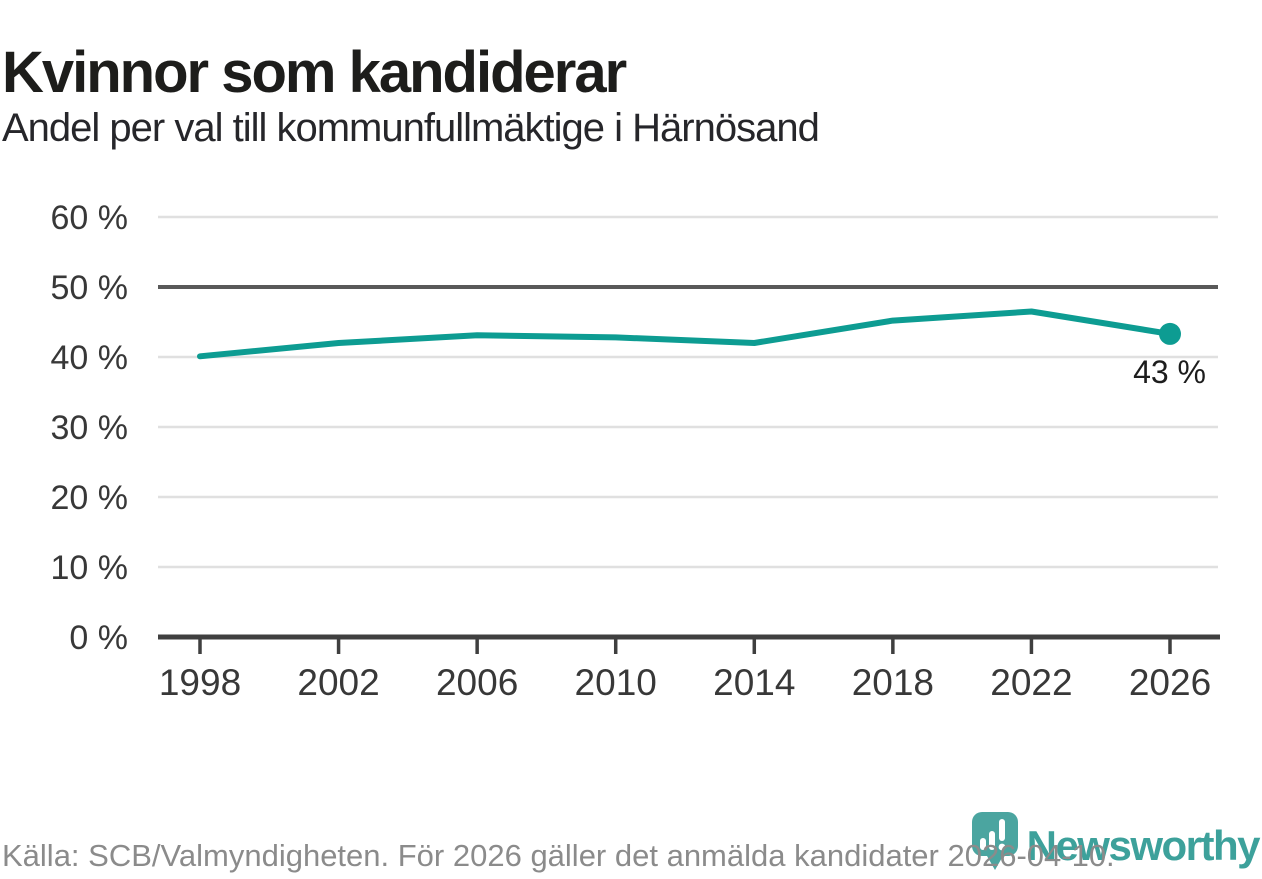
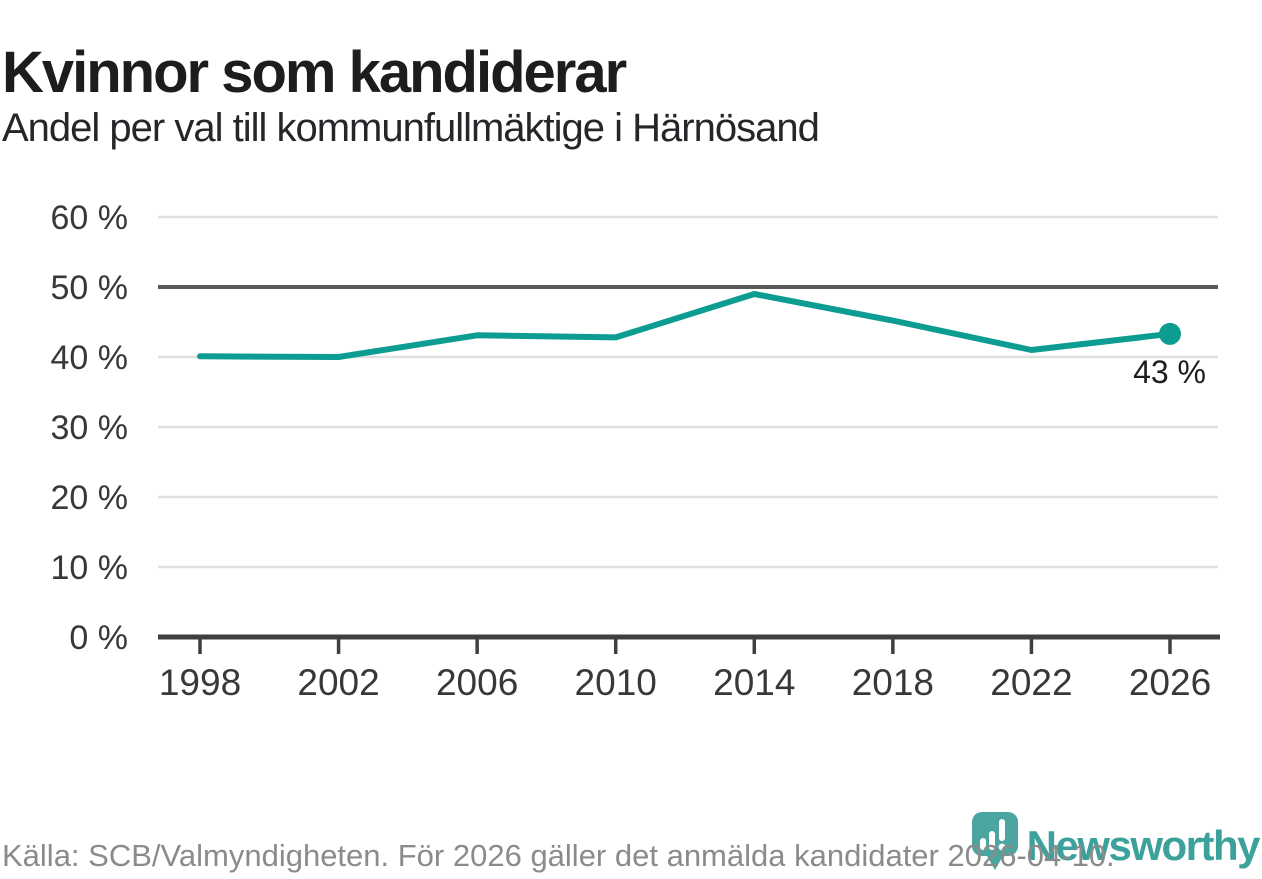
2002: 42% -> 40%
2014: 42% -> 49%
2022: 46% -> 41%
